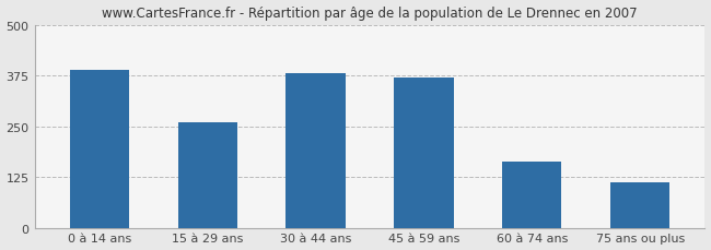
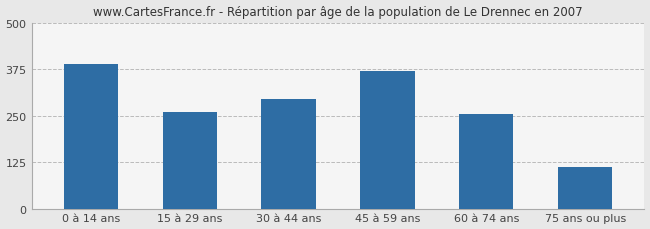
30 à 44 ans: 382 -> 295
60 à 74 ans: 163 -> 255
